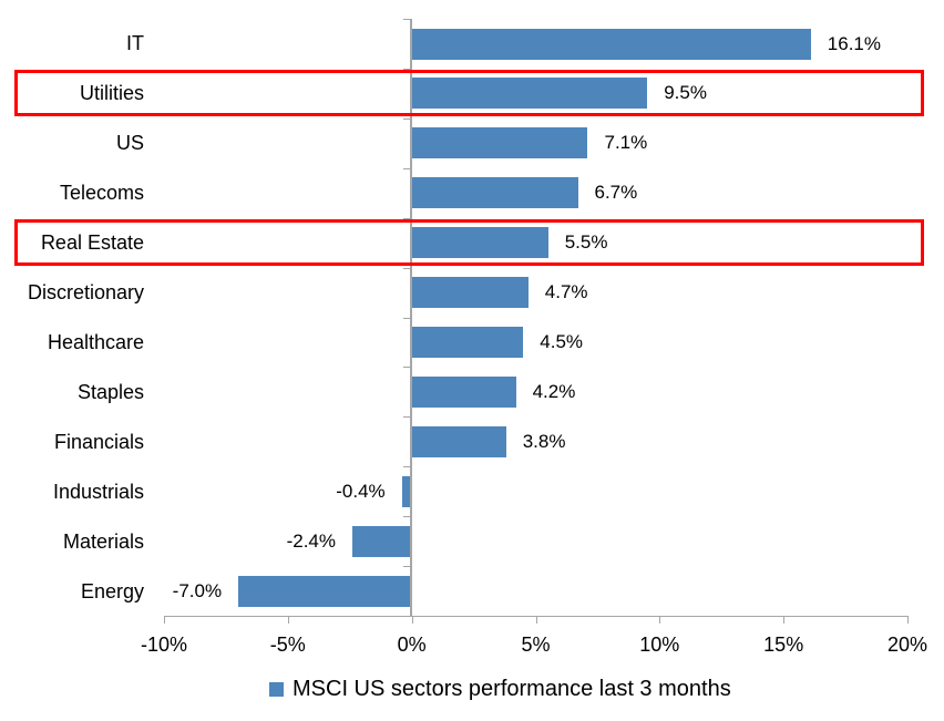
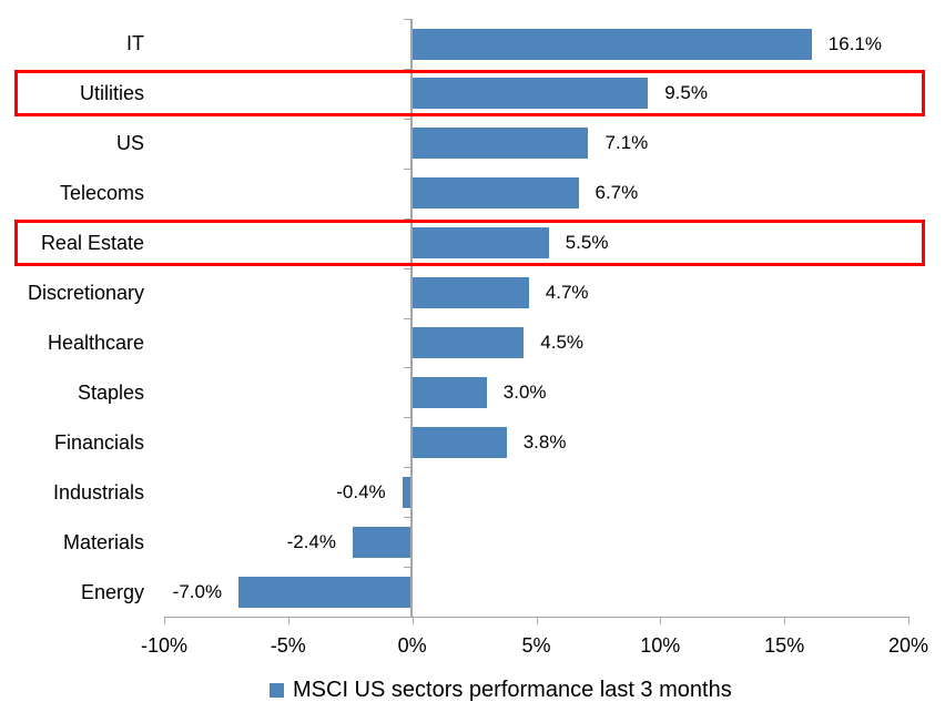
Staples: 4.2% -> 3.0%
